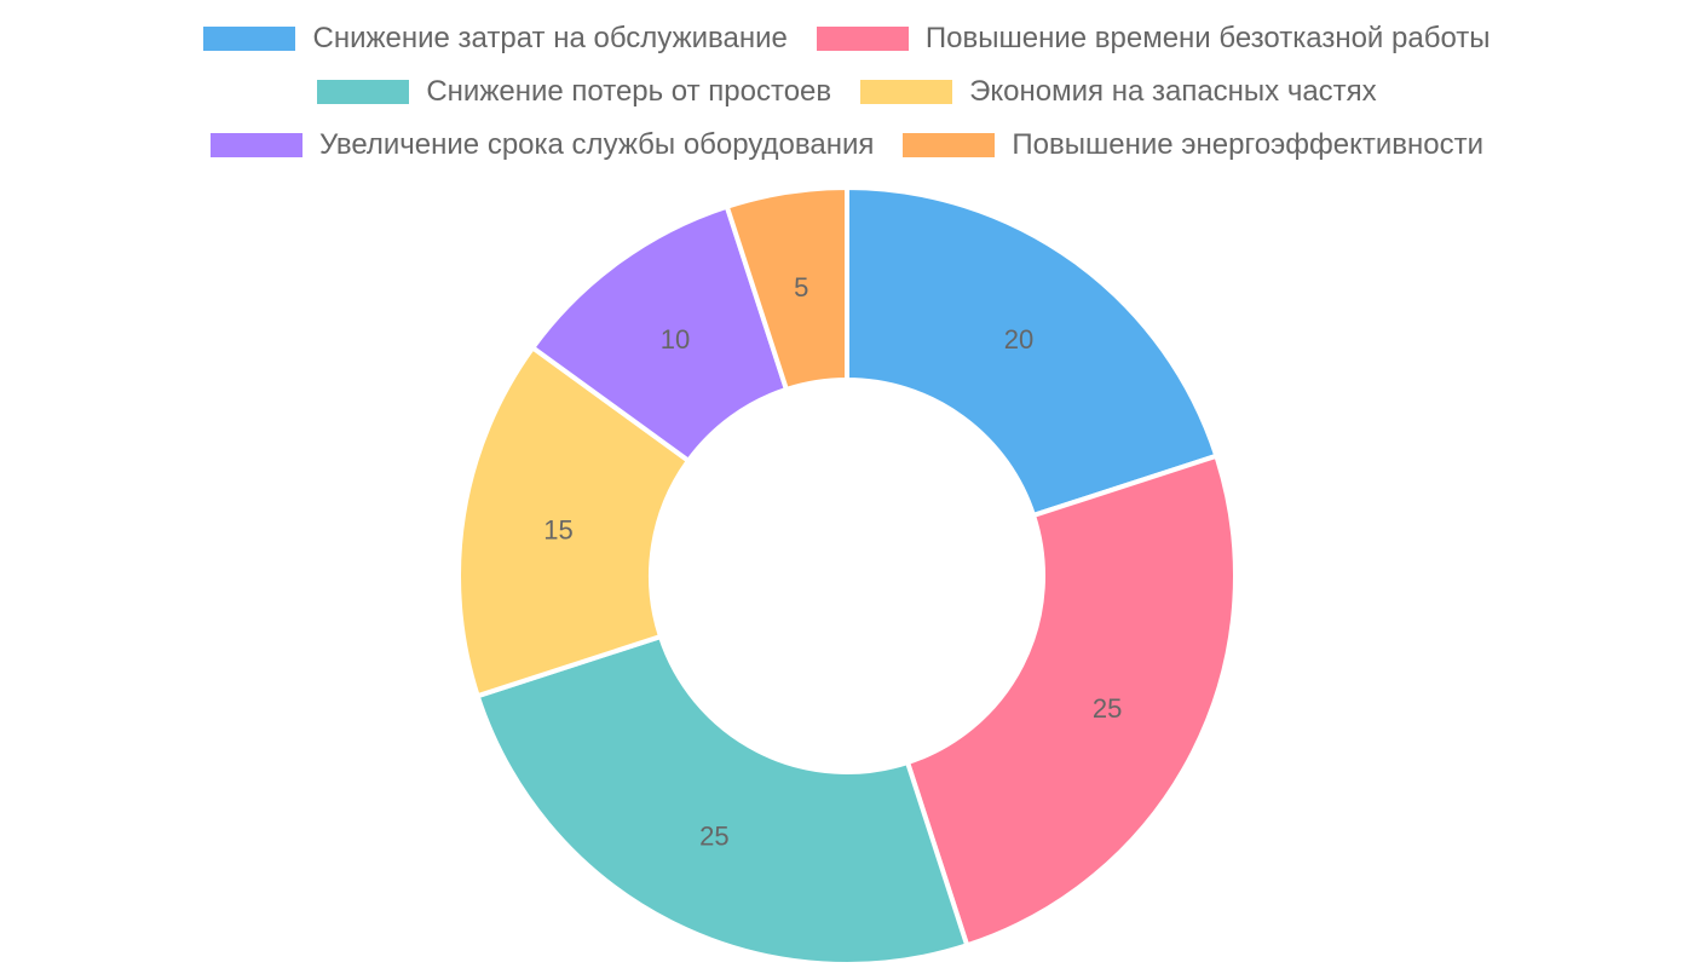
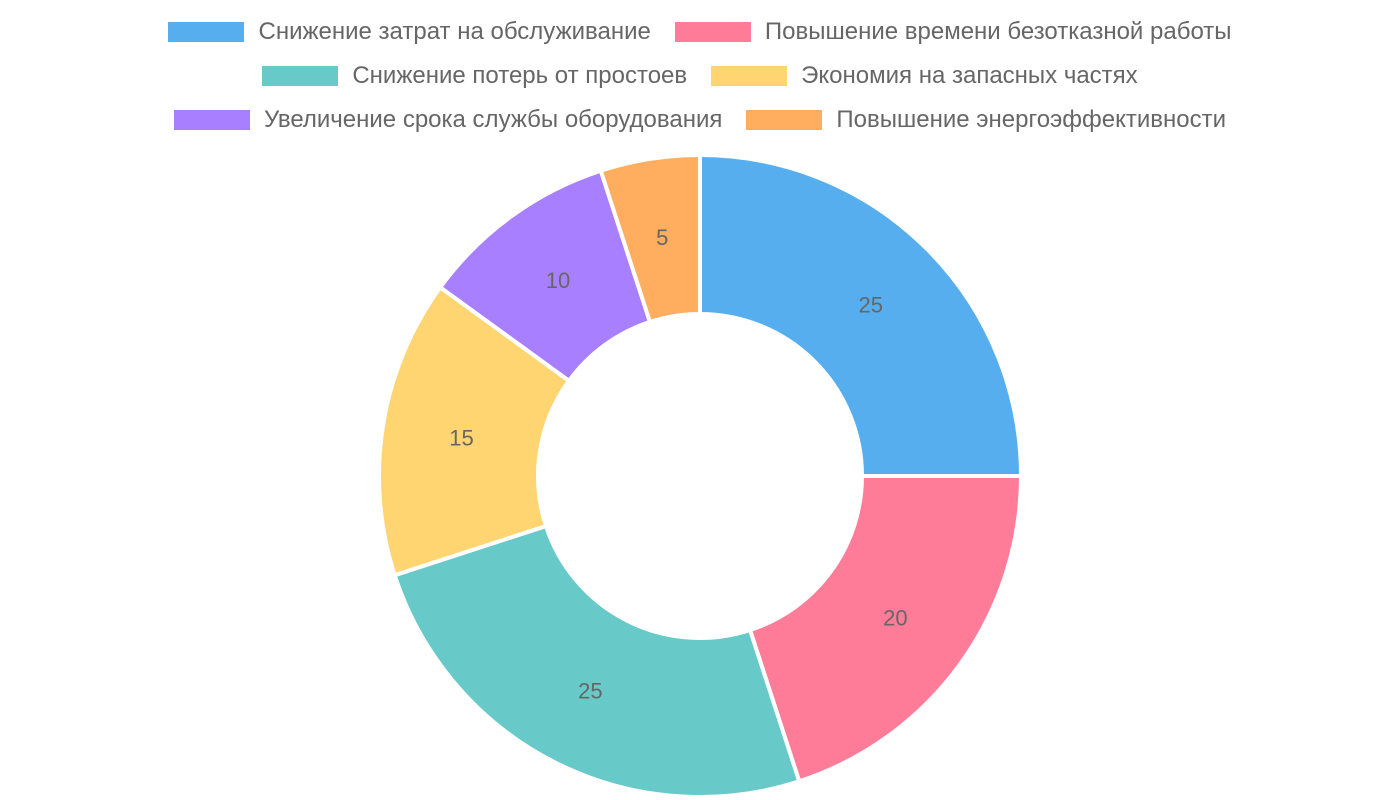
Снижение затрат на обслуживание: 20 -> 25
Повышение времени безотказной работы: 25 -> 20
